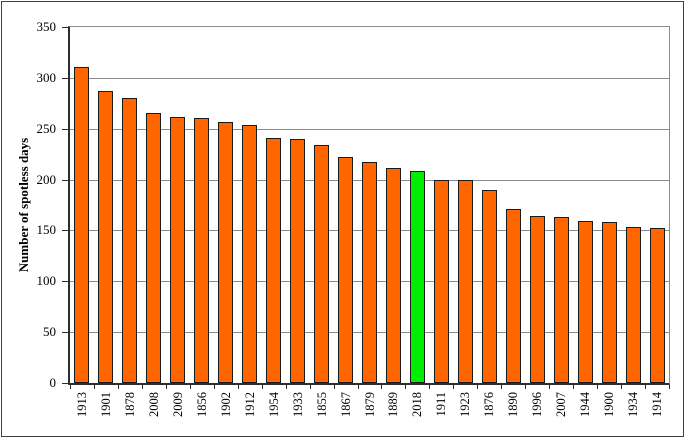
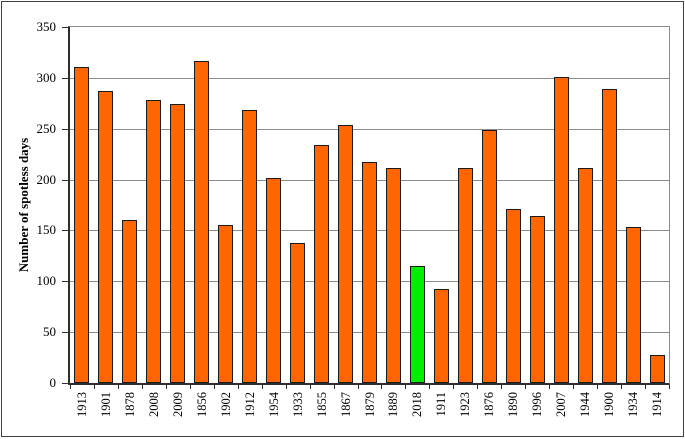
1878: 280 -> 160
2008: 265 -> 278
2009: 262 -> 274
1856: 261 -> 317
1902: 257 -> 155
1912: 254 -> 268
1954: 241 -> 202
1933: 240 -> 138
1867: 222 -> 254
2018: 208 -> 115
1911: 200 -> 92
1923: 200 -> 211
1876: 190 -> 249
2007: 163 -> 301
1944: 159 -> 211
1900: 158 -> 289
1914: 152 -> 28
